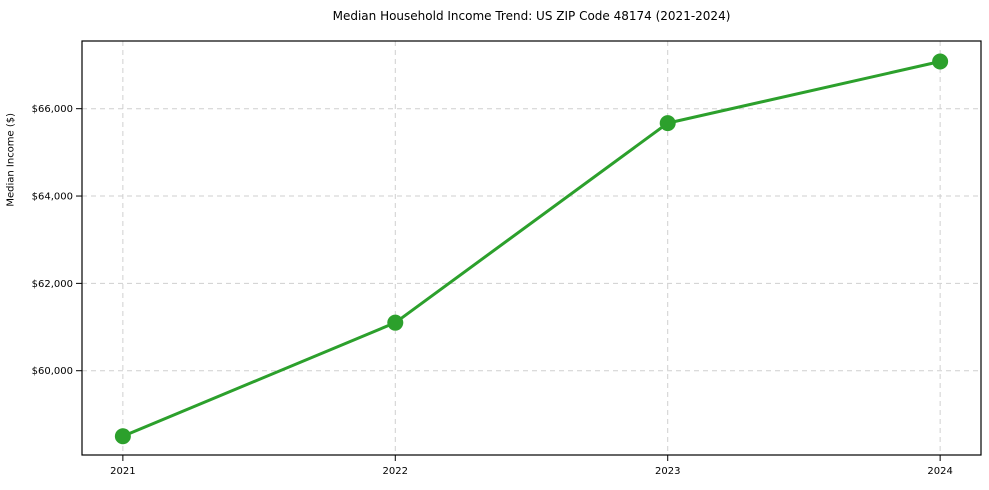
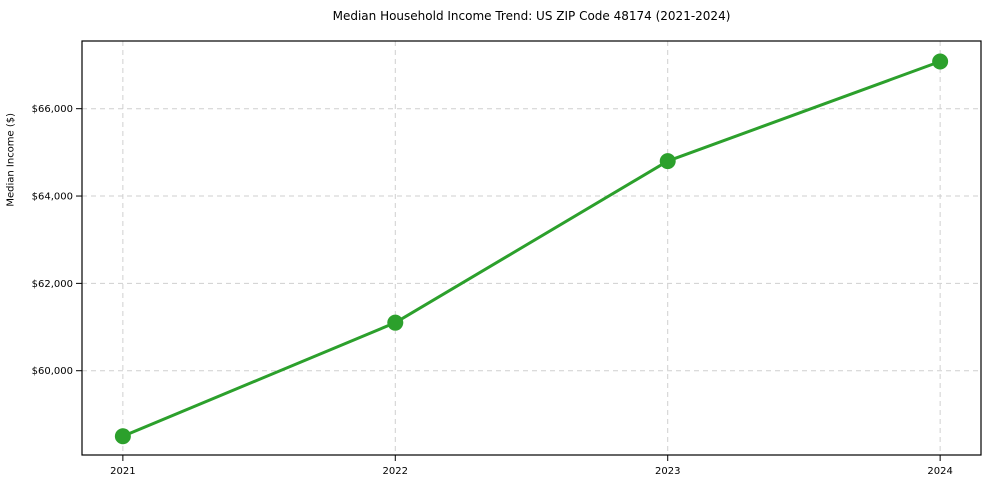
2023: $65700 -> $64800
